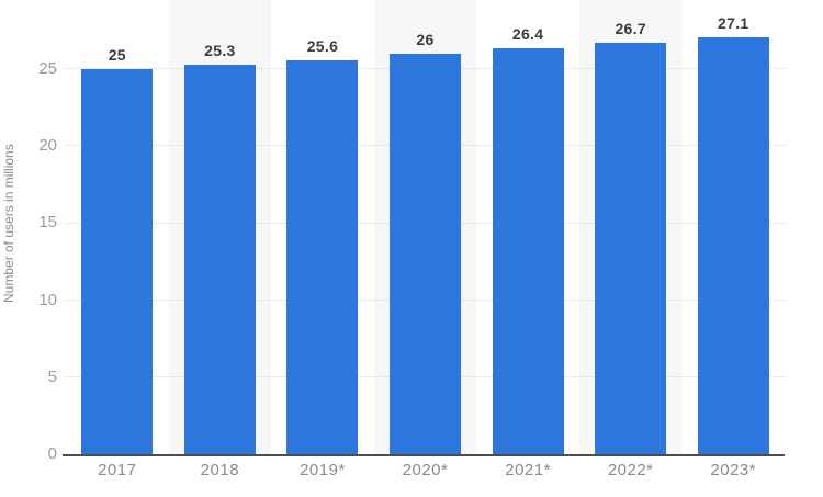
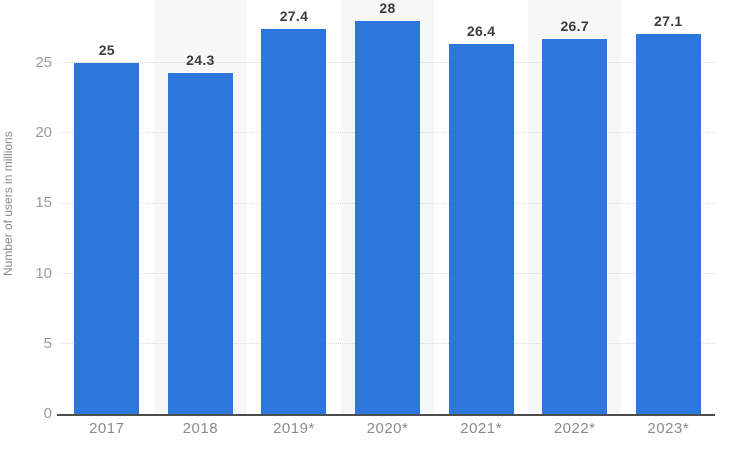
2018: 25.3 -> 24.3
2019*: 25.6 -> 27.4
2020*: 26 -> 28
